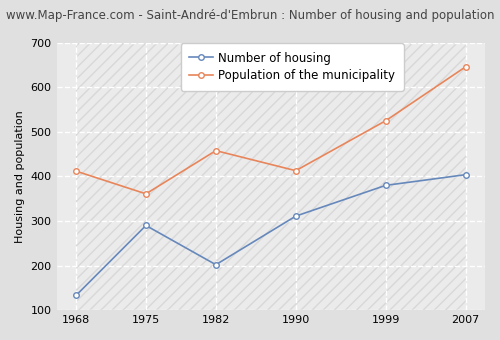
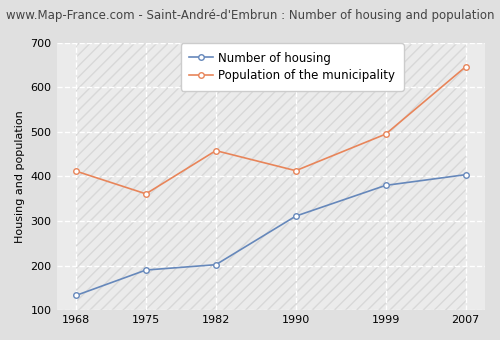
Number of housing/1975: 290 -> 190
Population of the municipality/1999: 525 -> 495
